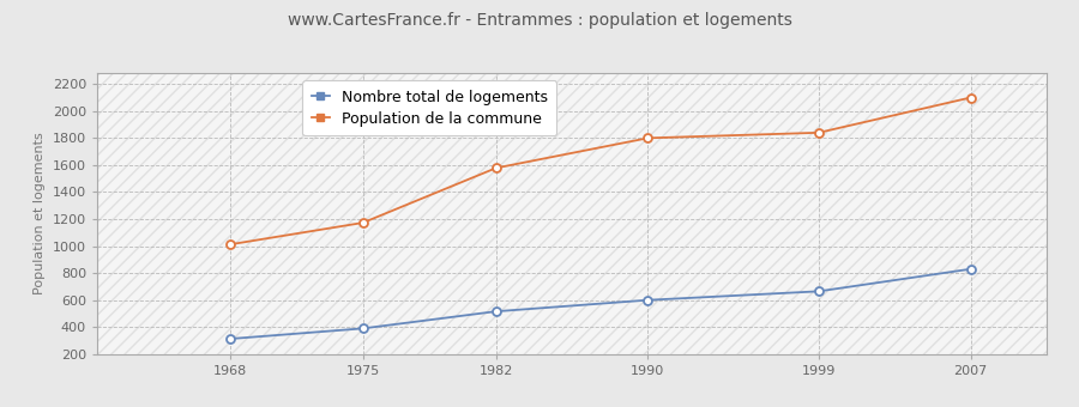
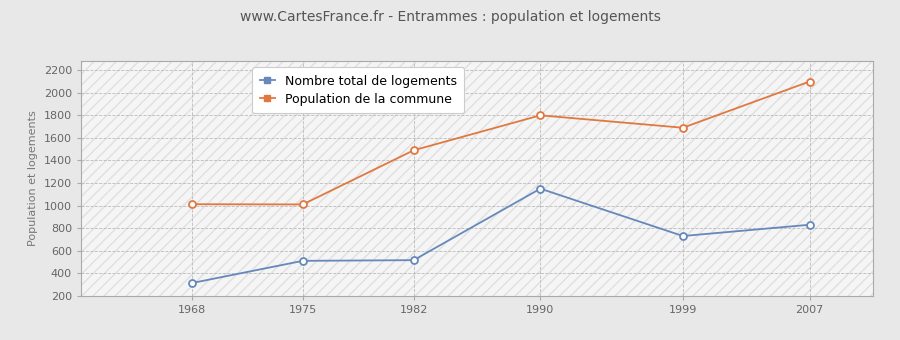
Nombre total de logements/1975: 390 -> 510
Population de la commune/1975: 1170 -> 1010
Population de la commune/1982: 1580 -> 1490
Nombre total de logements/1990: 600 -> 1150
Nombre total de logements/1999: 660 -> 730
Population de la commune/1999: 1840 -> 1690
